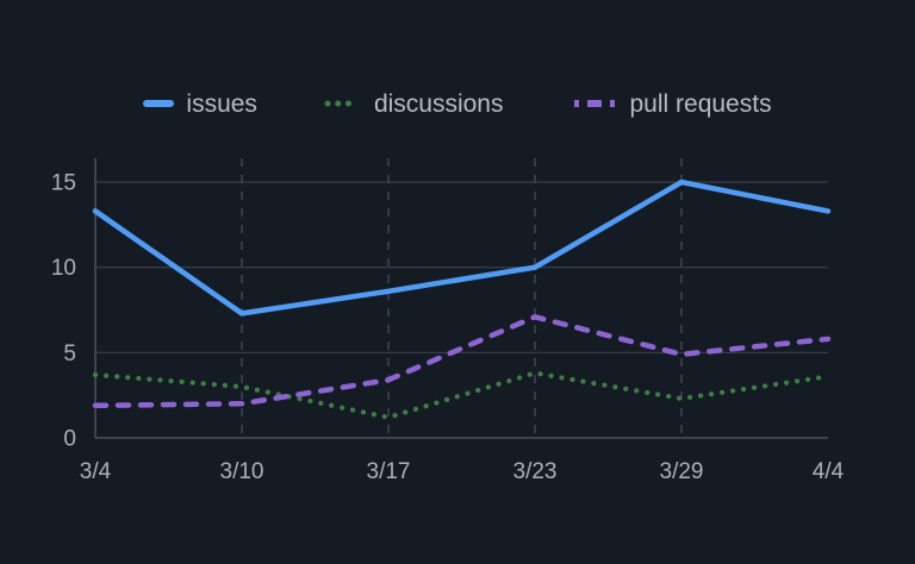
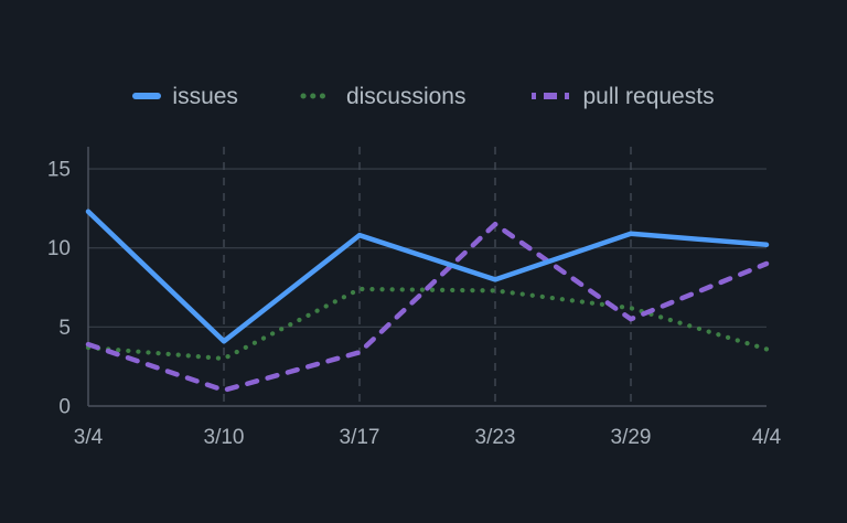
issues/3/4: 13.3 -> 12.3
pull requests/3/4: 1.9 -> 3.9
issues/3/10: 7.3 -> 4.1
pull requests/3/10: 2.0 -> 1.0
issues/3/17: 8.6 -> 10.8
discussions/3/17: 1.2 -> 7.4
issues/3/23: 10.0 -> 8.0
discussions/3/23: 3.8 -> 7.3
pull requests/3/23: 7.1 -> 11.5
issues/3/29: 15.0 -> 10.9
discussions/3/29: 2.3 -> 6.2
pull requests/3/29: 4.9 -> 5.5
issues/4/4: 13.3 -> 10.2
pull requests/4/4: 5.8 -> 9.0
